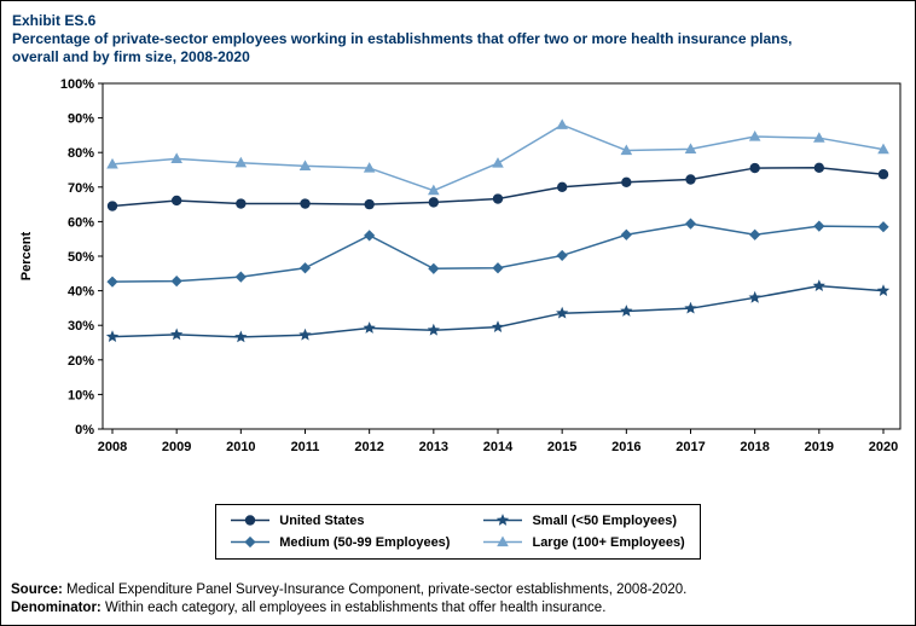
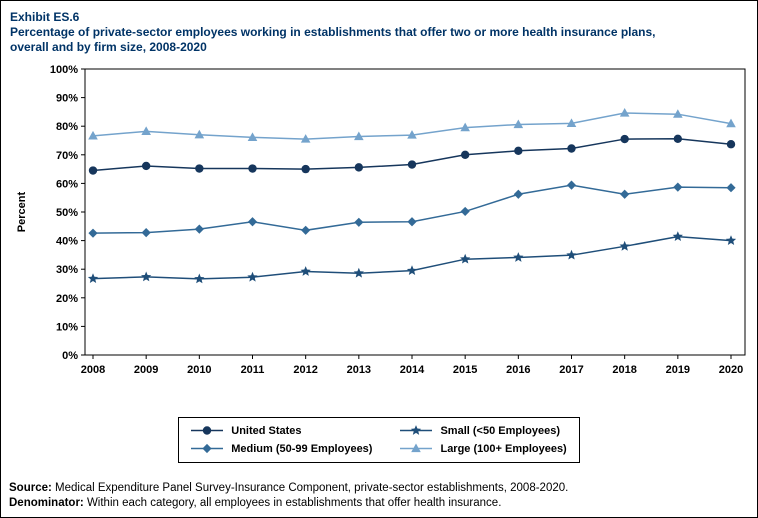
Medium (50-99 Employees)/2012: 56% -> 44%
Large (100+ Employees)/2013: 69% -> 76%
Large (100+ Employees)/2015: 88% -> 80%
